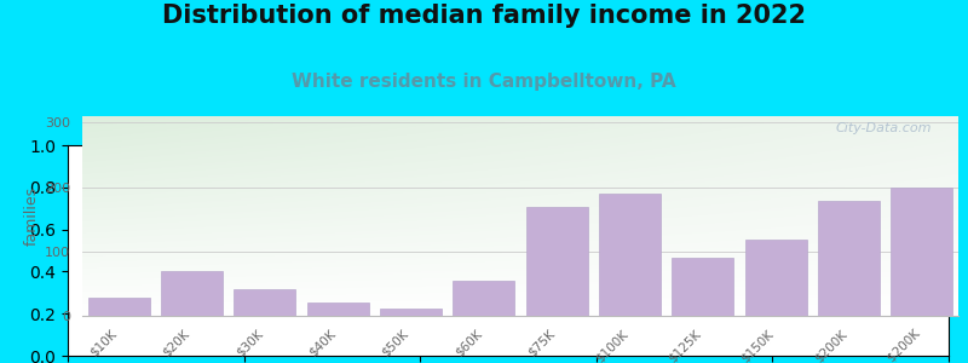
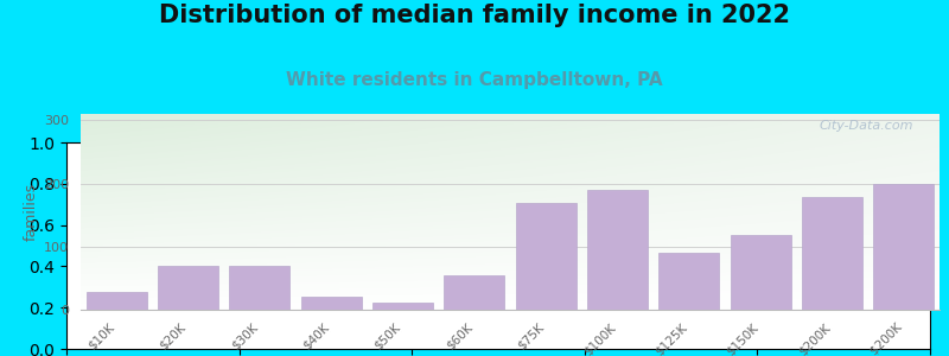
$30K: 42 -> 70
